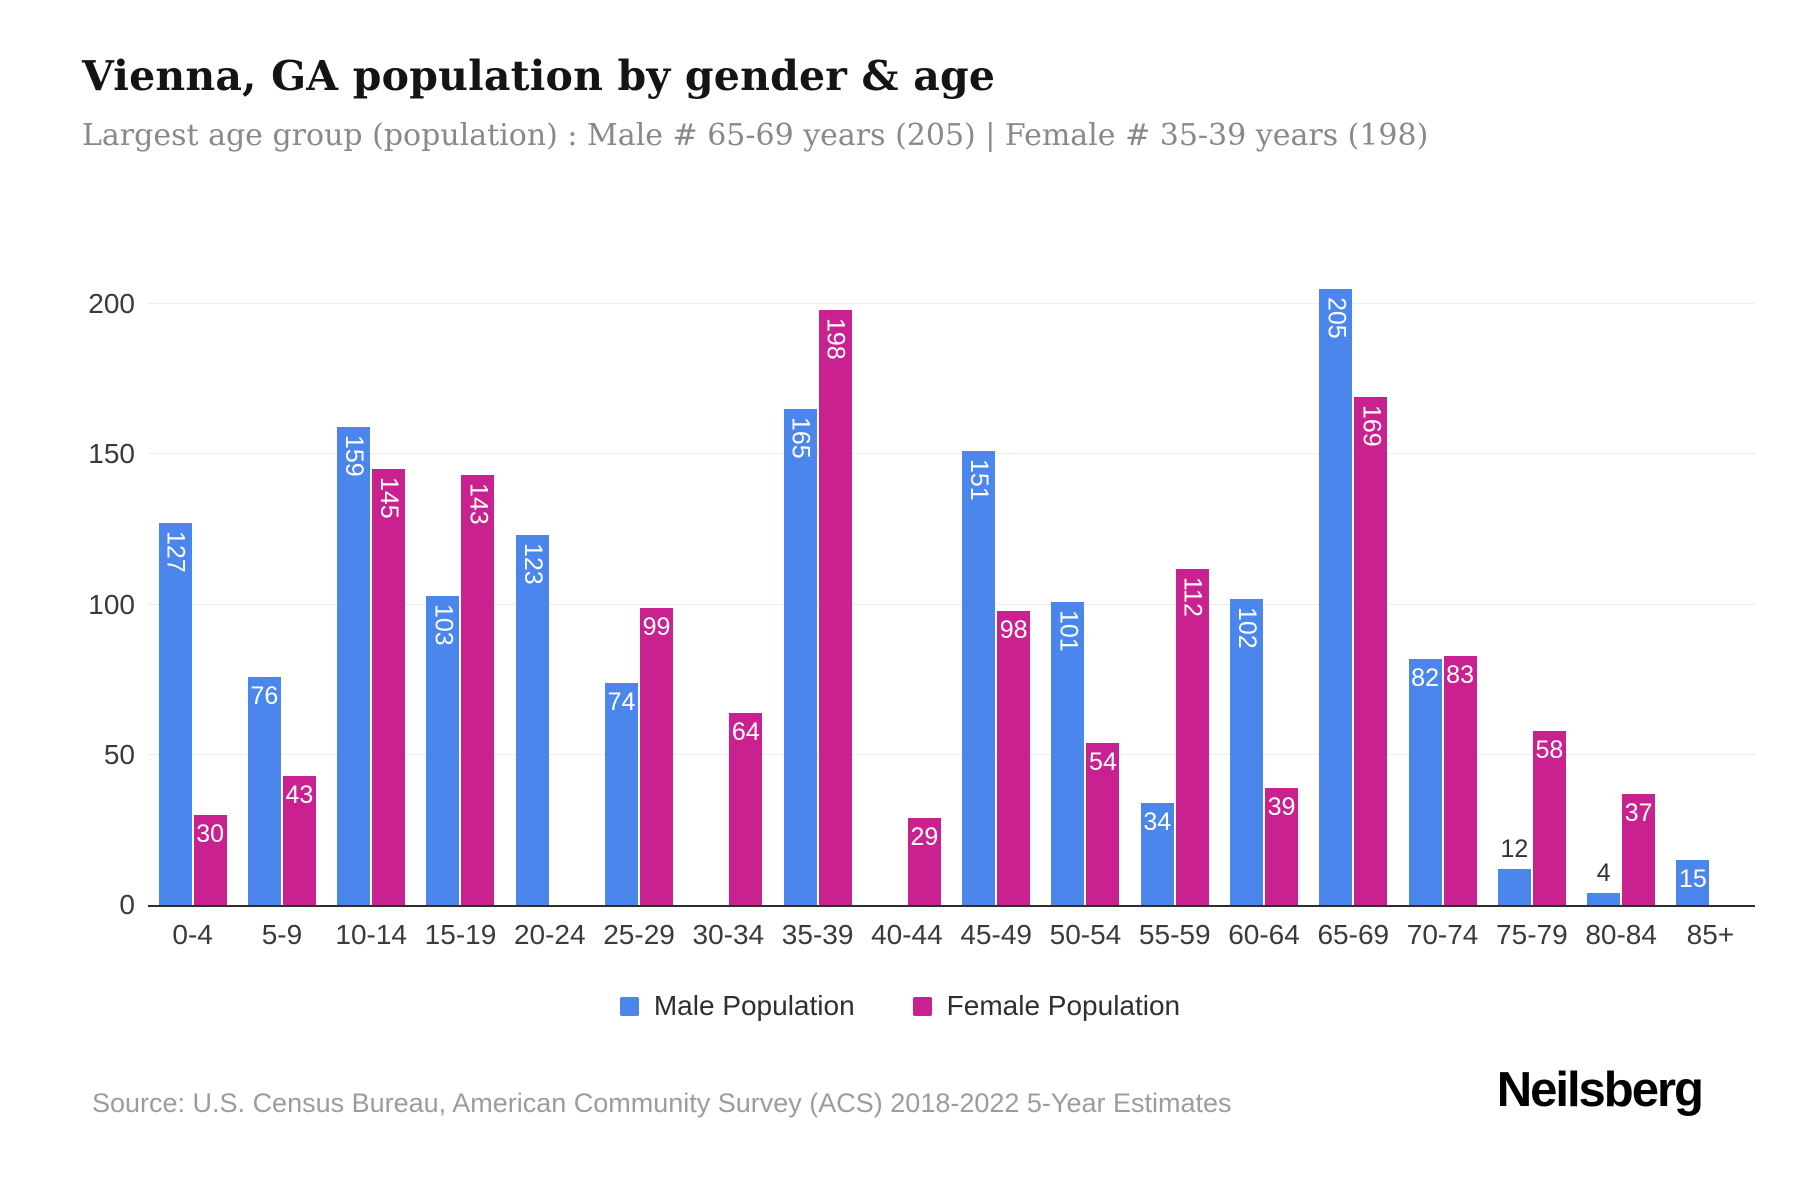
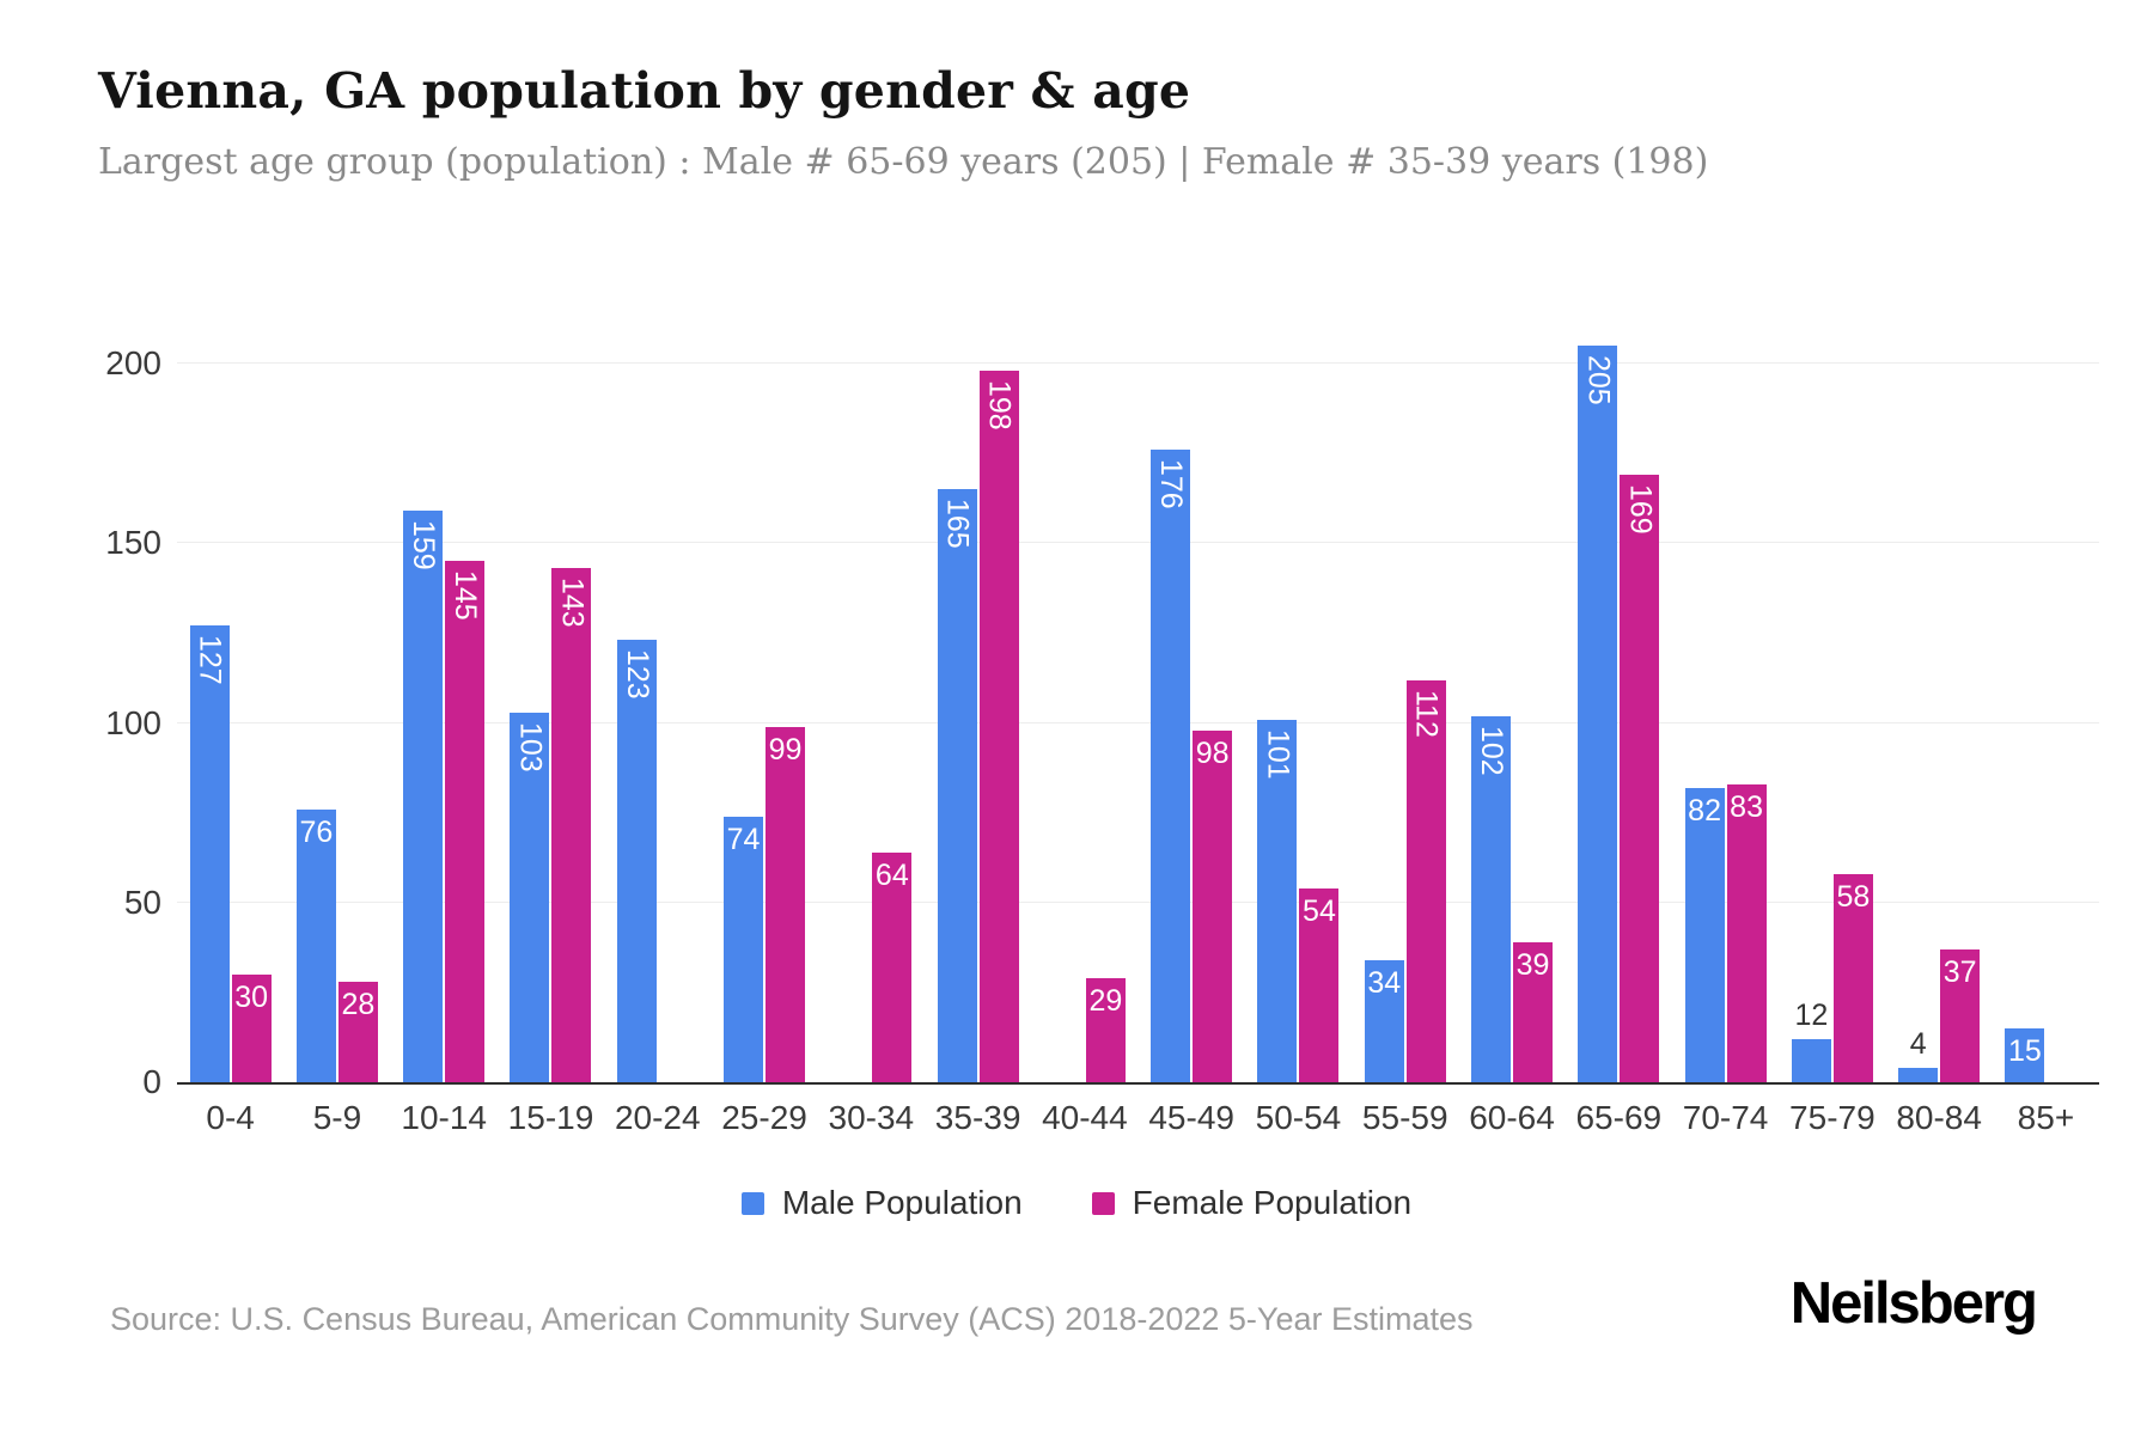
Female Population/5-9: 43 -> 28
Male Population/45-49: 151 -> 176
